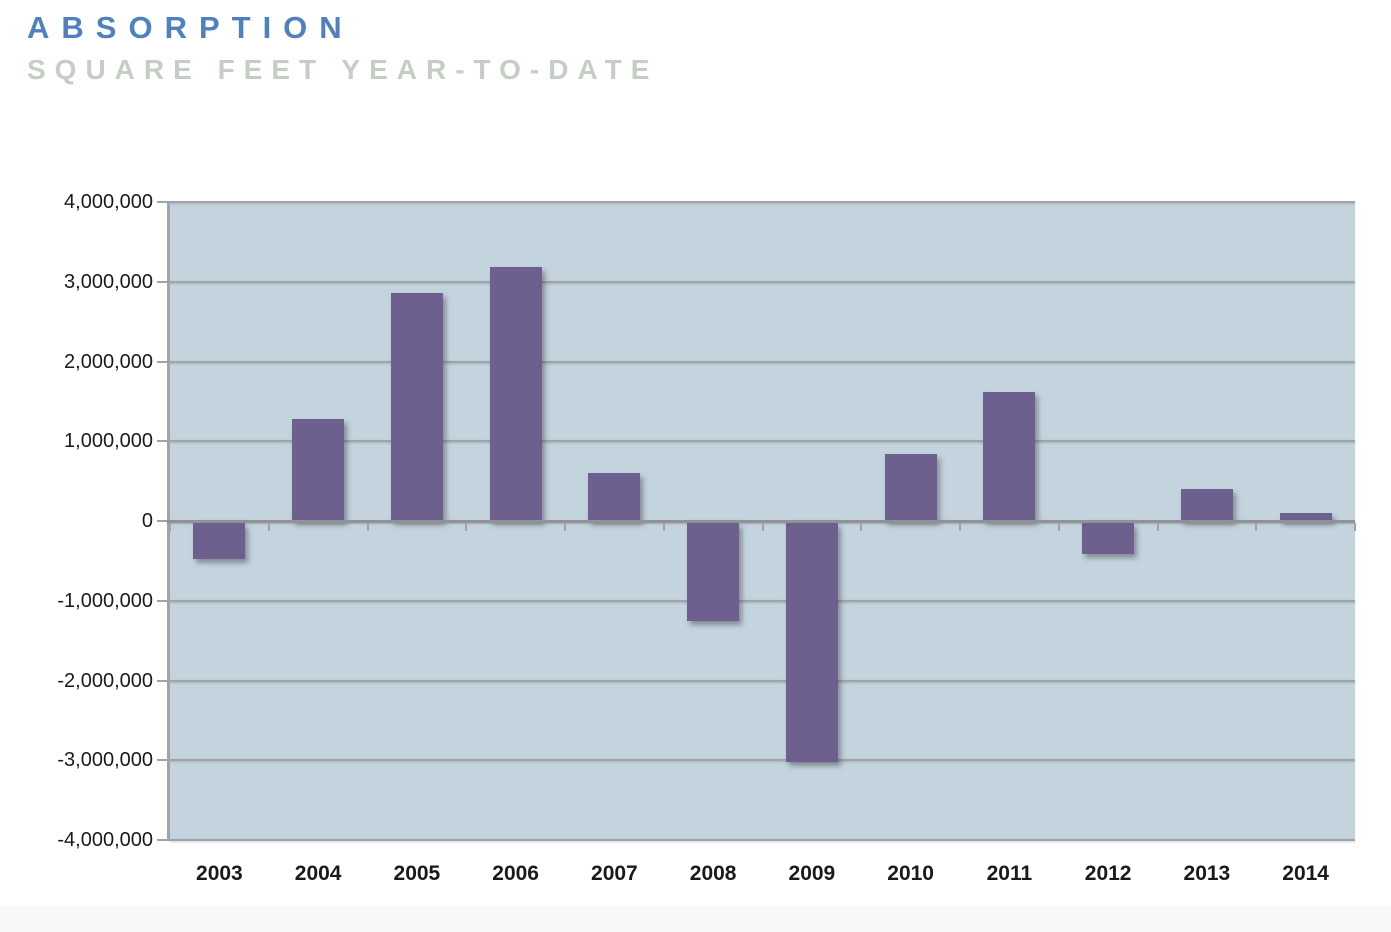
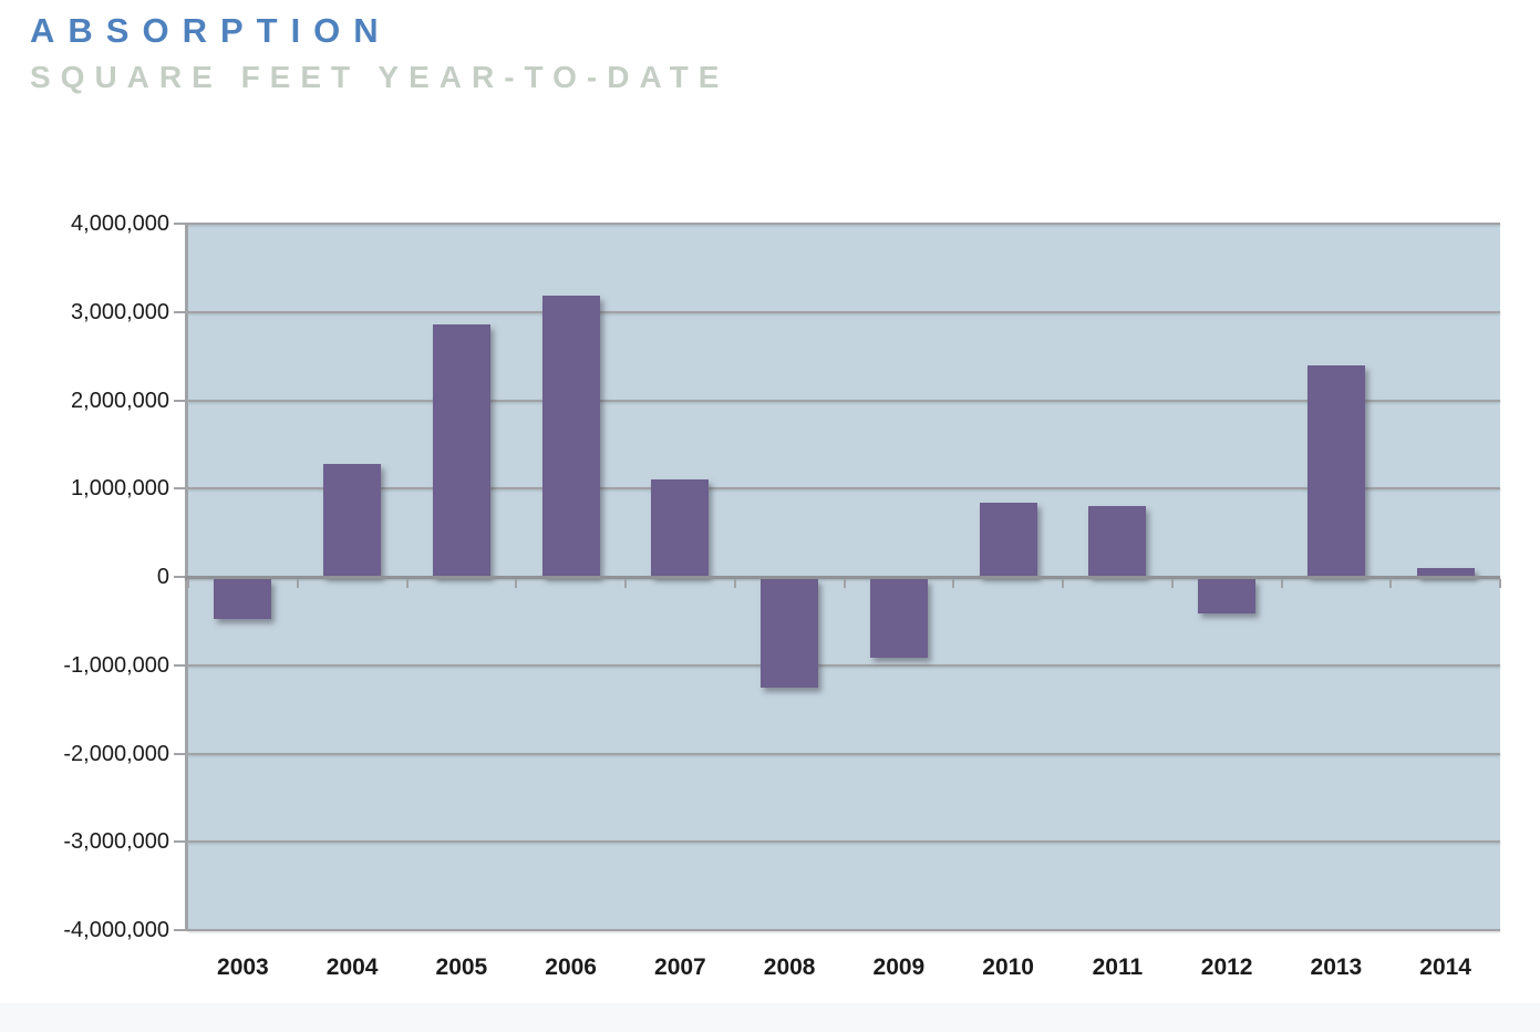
2007: 600000 -> 1100000
2009: -3000000 -> -900000
2011: 1600000 -> 800000
2013: 400000 -> 2400000
